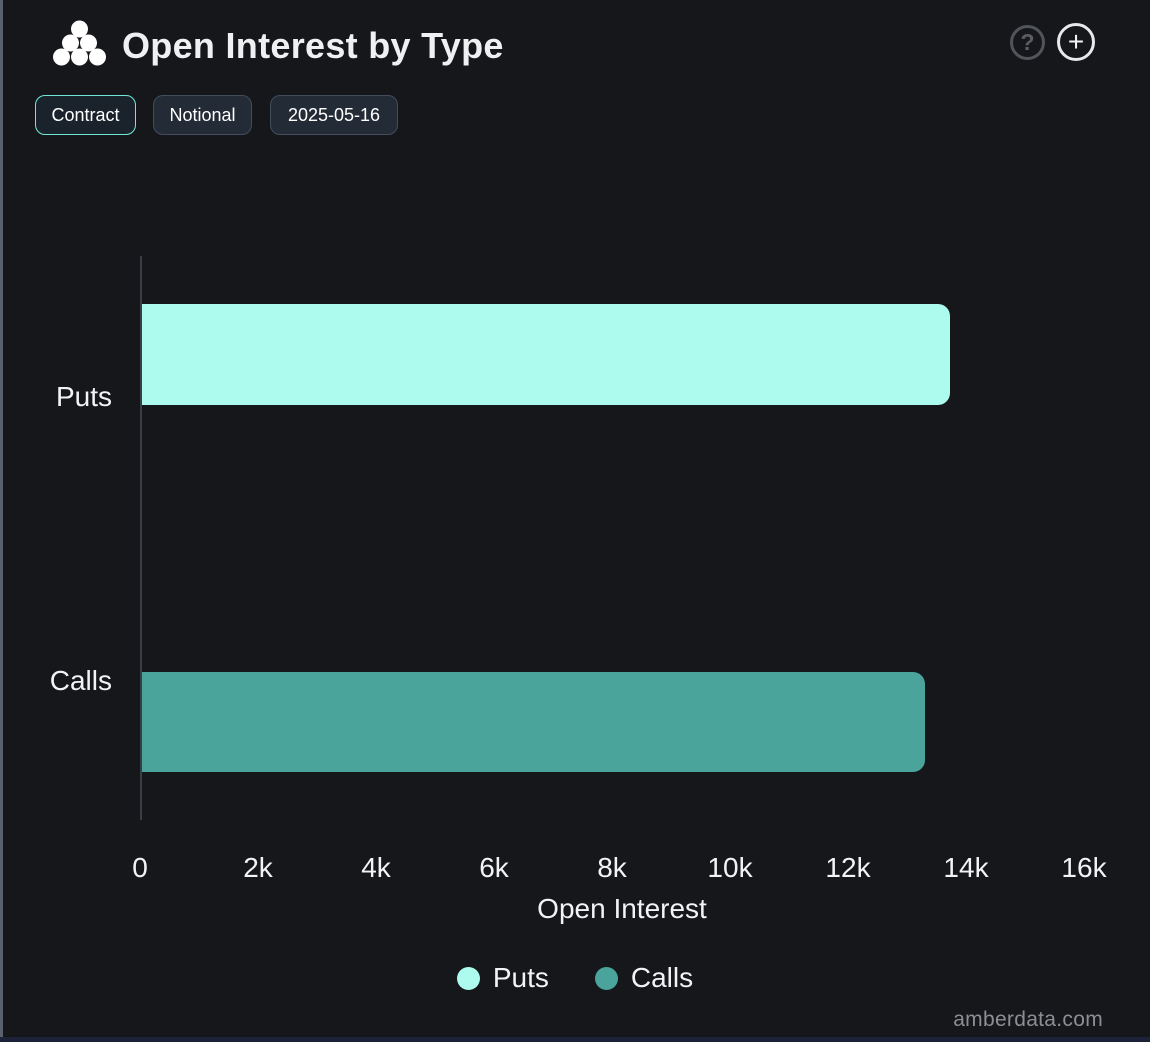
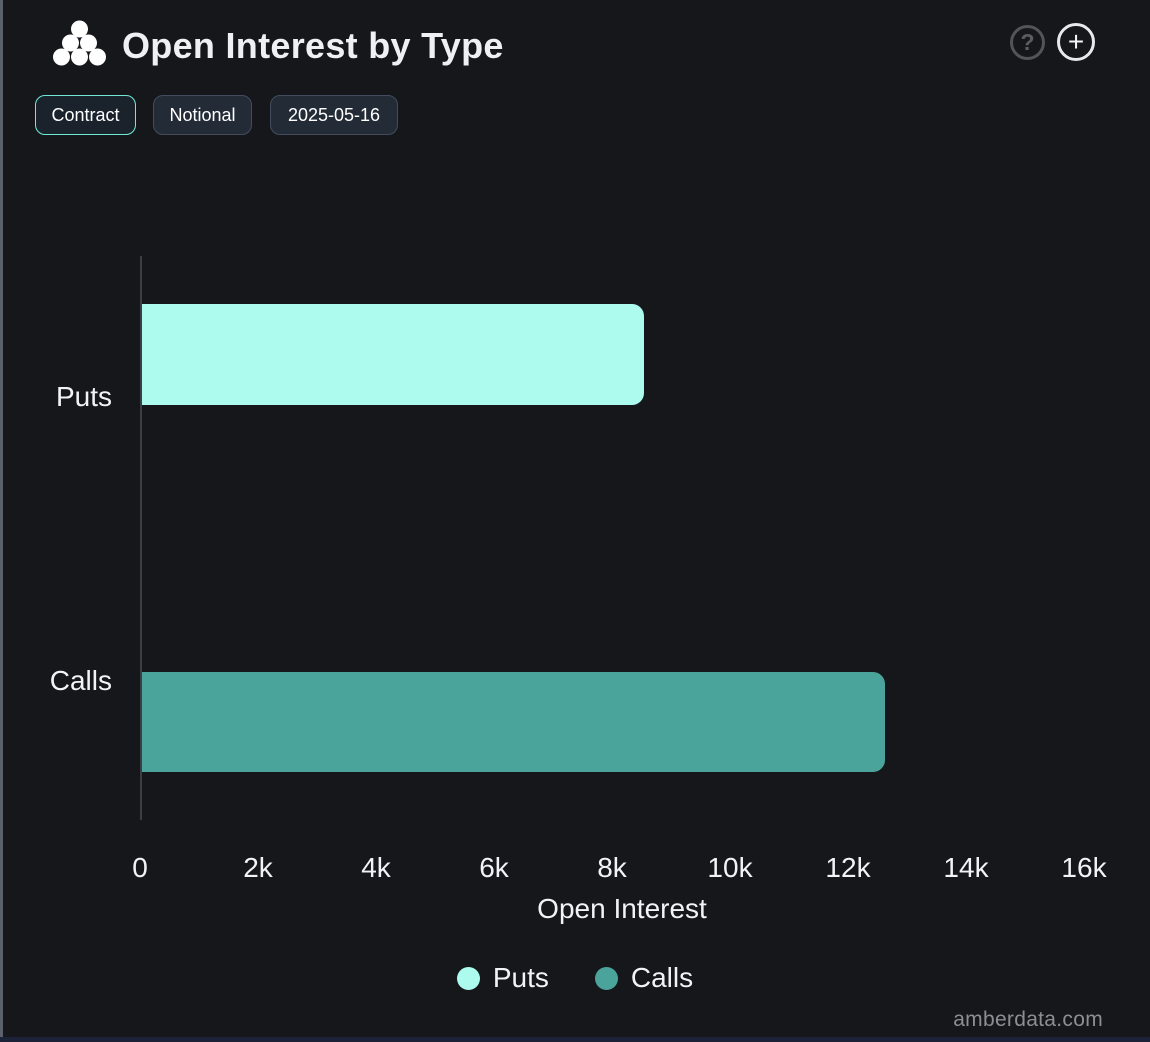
Puts: 13.7k -> 8.5k
Calls: 13.3k -> 12.6k
